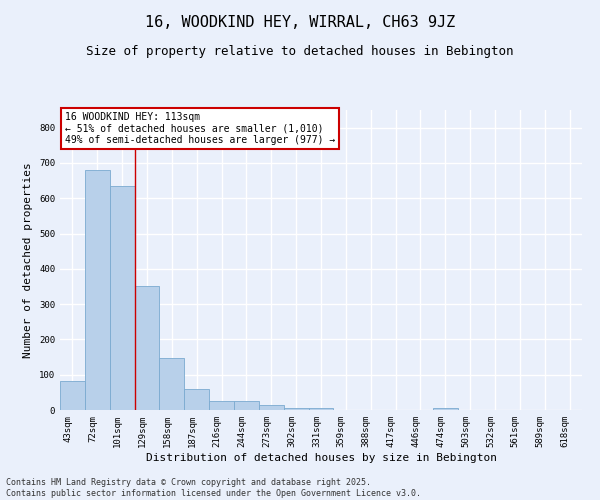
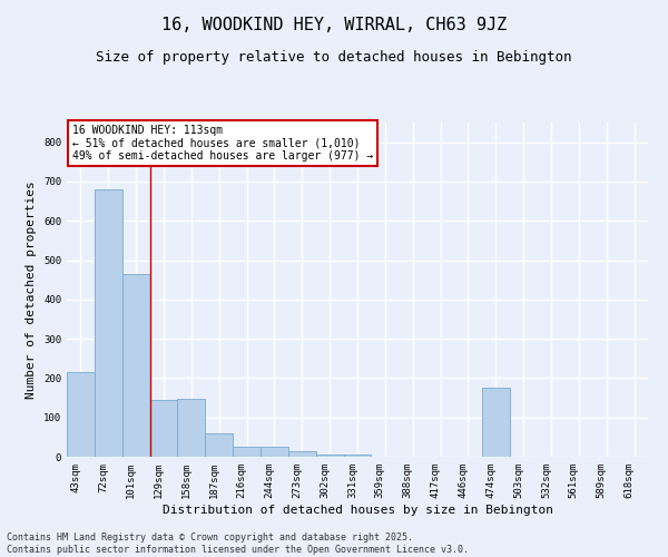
43sqm: 83 -> 215
101sqm: 635 -> 465
129sqm: 350 -> 145
474sqm: 7 -> 175
